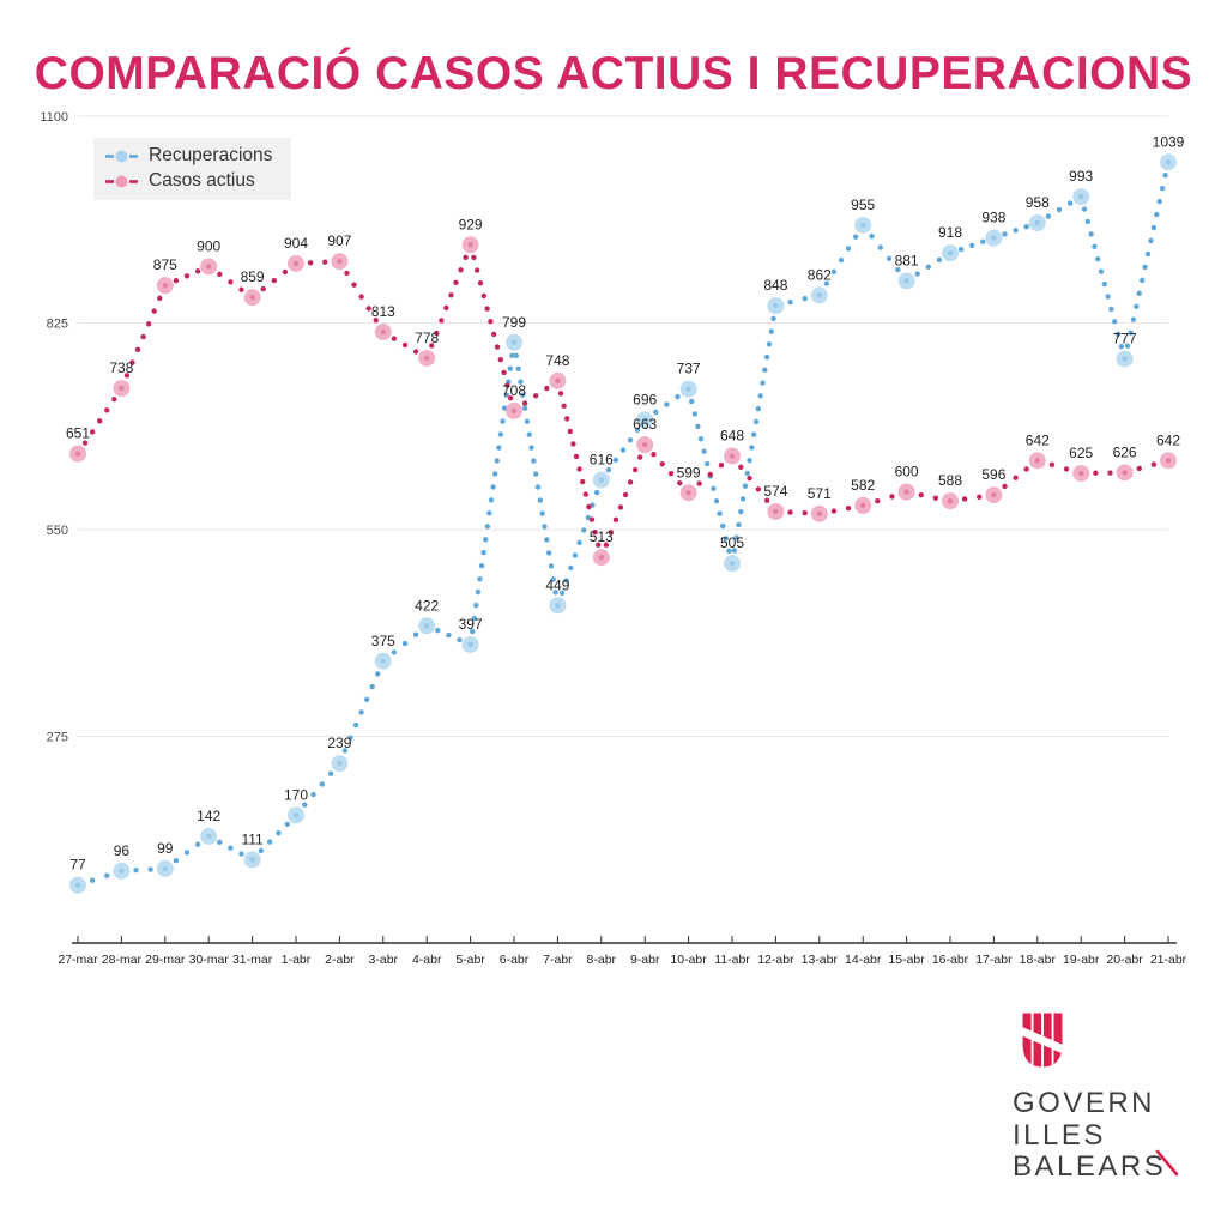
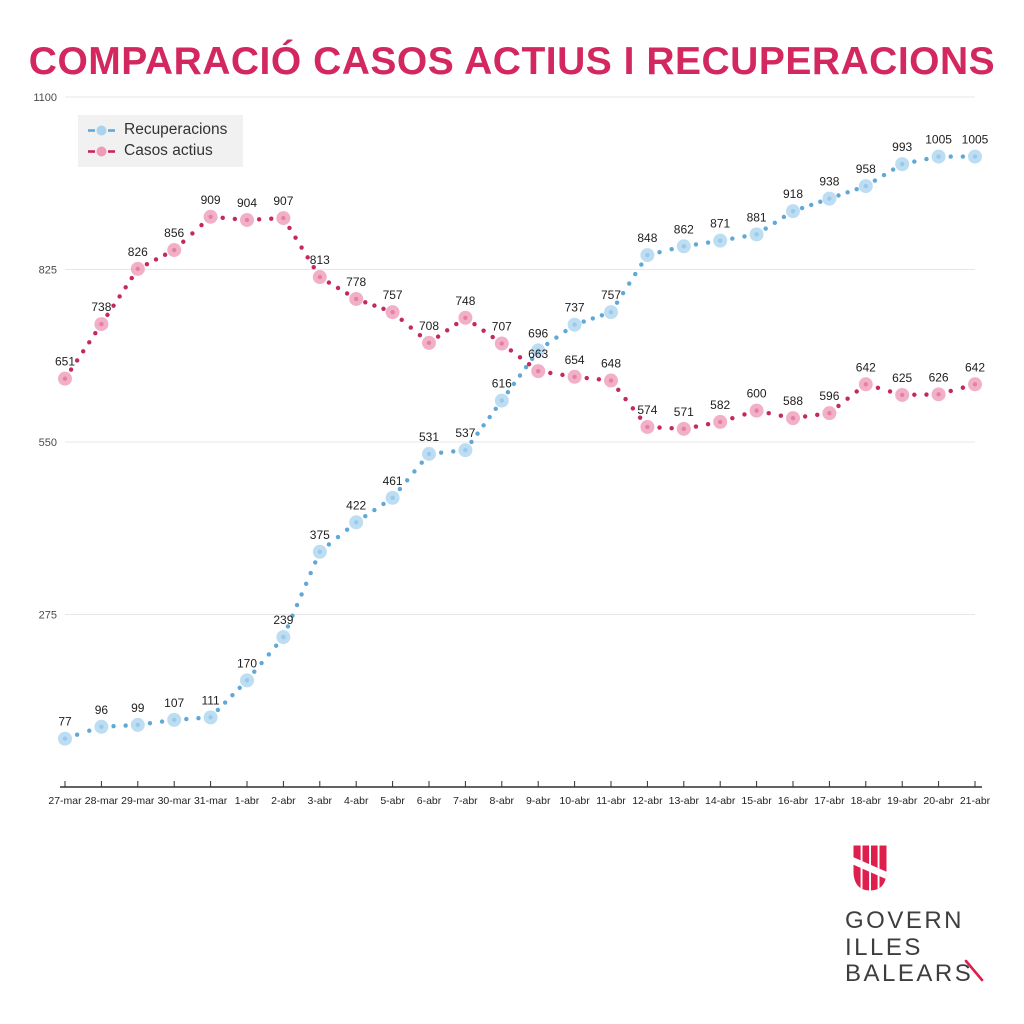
Casos actius/29-mar: 875 -> 826
Recuperacions/30-mar: 142 -> 107
Casos actius/30-mar: 900 -> 856
Casos actius/31-mar: 859 -> 909
Recuperacions/5-abr: 397 -> 461
Casos actius/5-abr: 929 -> 757
Recuperacions/6-abr: 799 -> 531
Recuperacions/7-abr: 449 -> 537
Casos actius/8-abr: 513 -> 707
Casos actius/10-abr: 599 -> 654
Recuperacions/11-abr: 505 -> 757
Recuperacions/14-abr: 955 -> 871
Recuperacions/20-abr: 777 -> 1005
Recuperacions/21-abr: 1039 -> 1005
